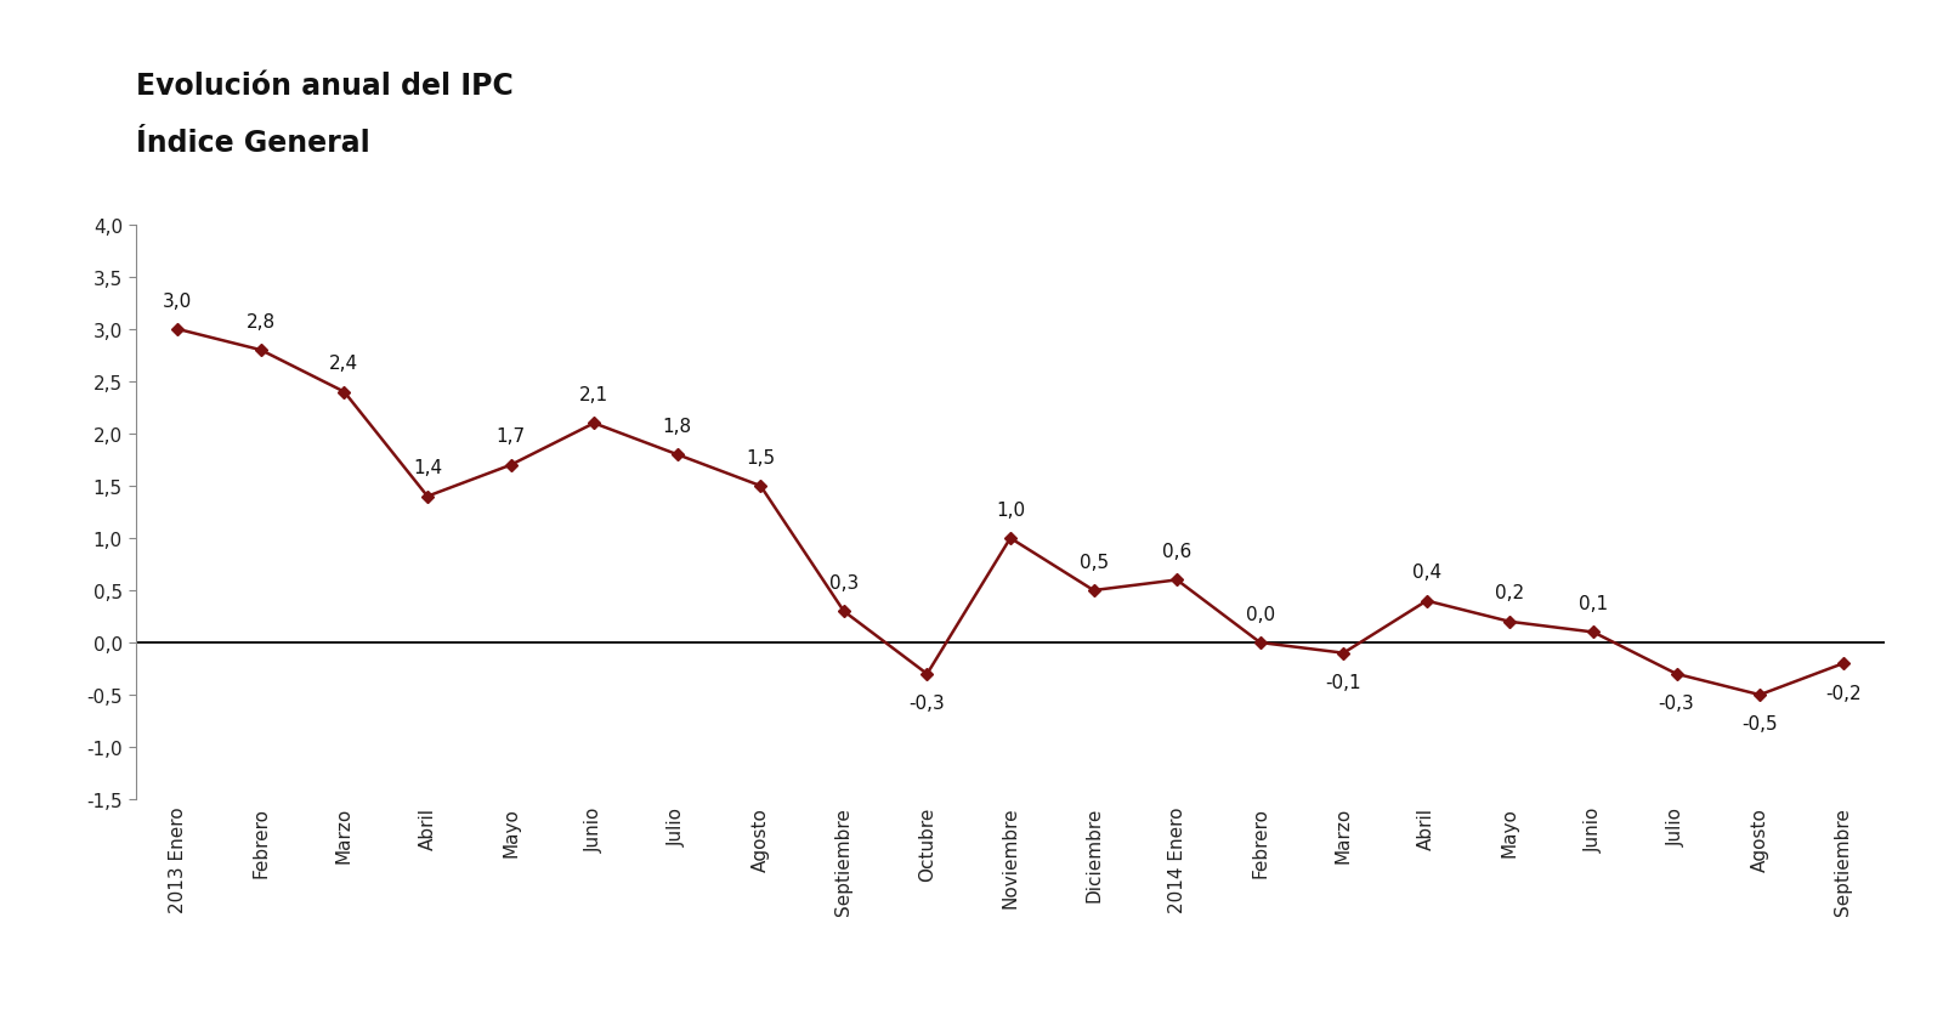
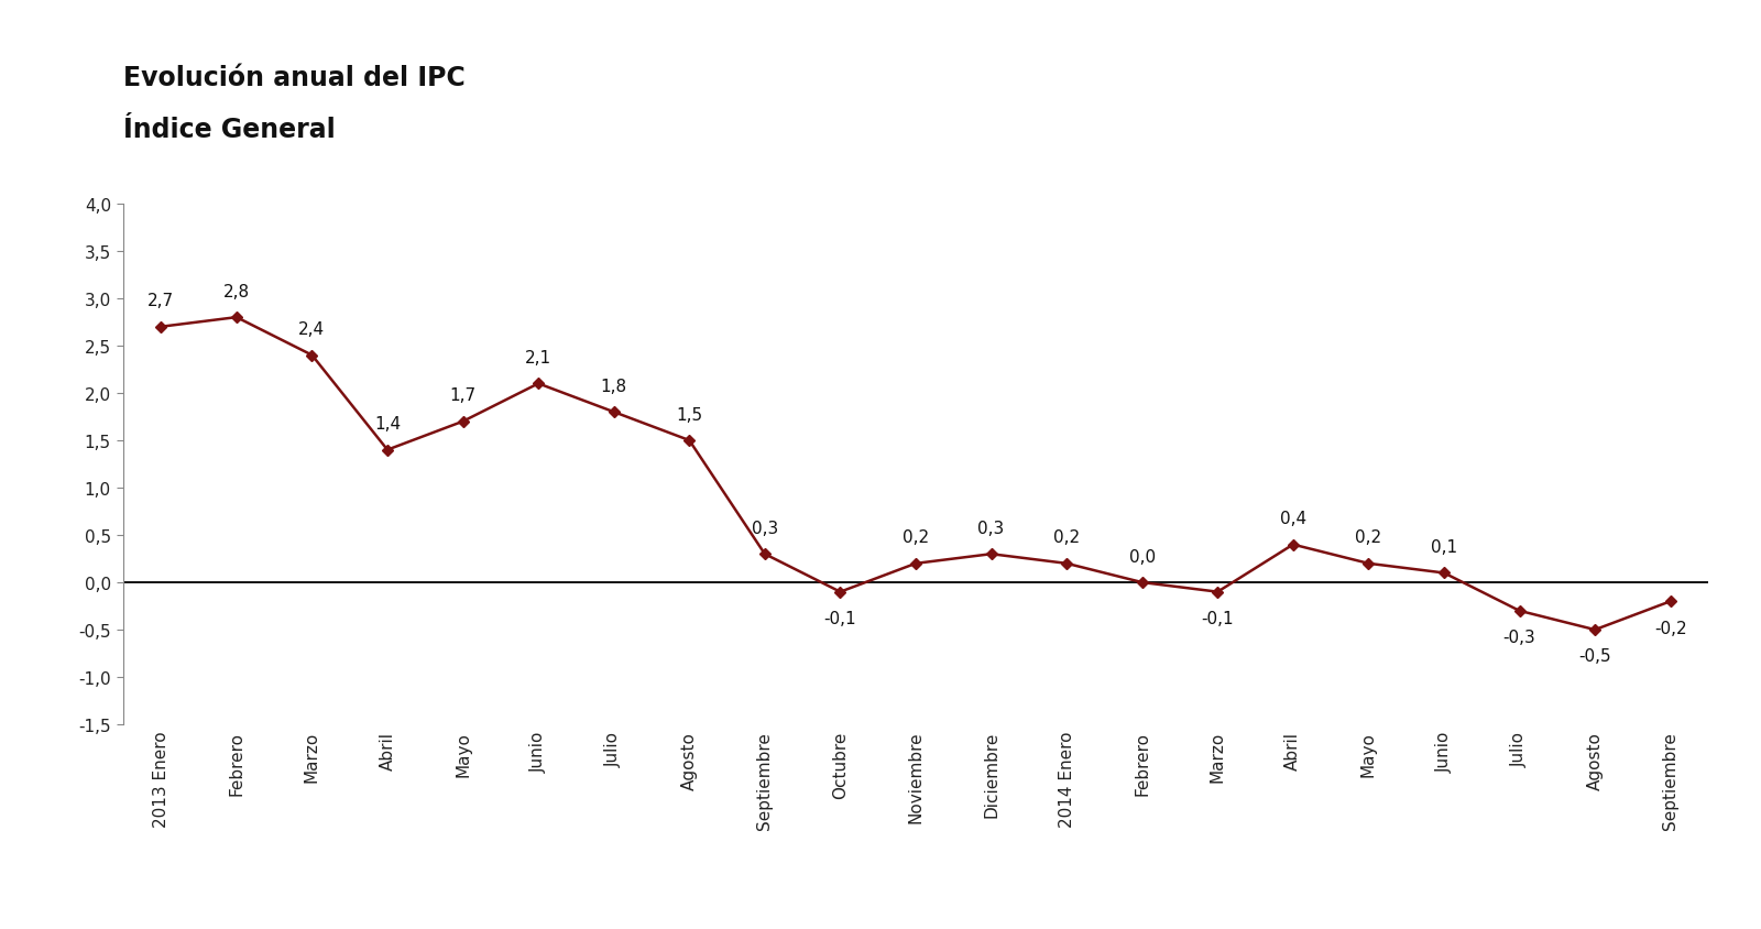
2013 Enero: 3,0 -> 2,7
Octubre: -0,3 -> -0,1
Noviembre: 1,0 -> 0,2
Diciembre: 0,5 -> 0,3
2014 Enero: 0,6 -> 0,2
